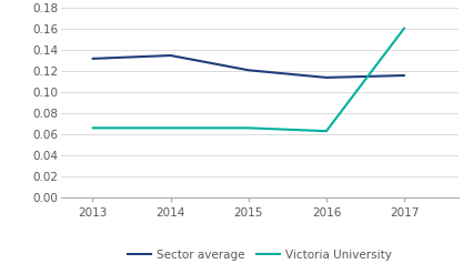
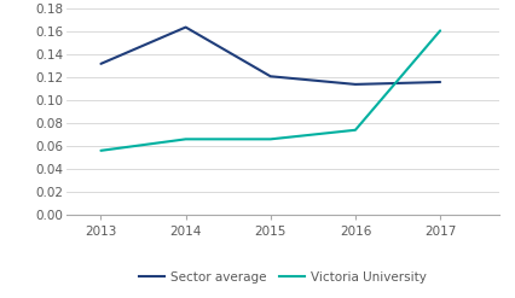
Victoria University/2013: 0.066 -> 0.056
Sector average/2014: 0.135 -> 0.164
Victoria University/2016: 0.063 -> 0.074
